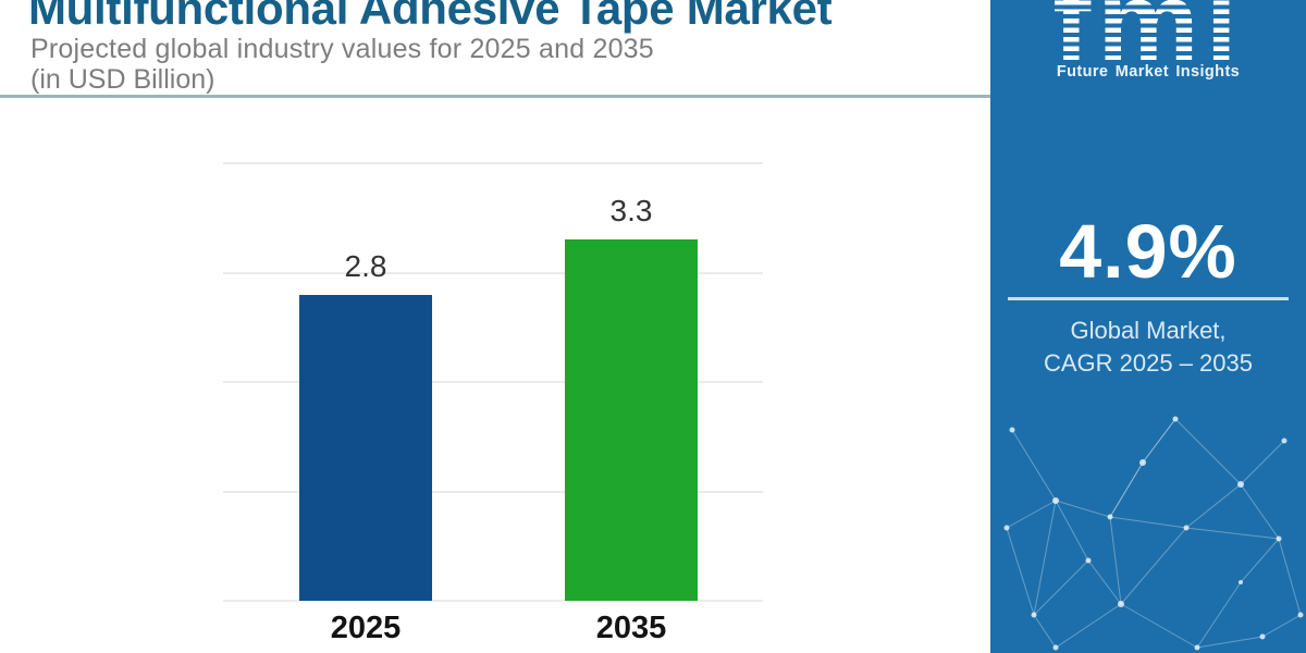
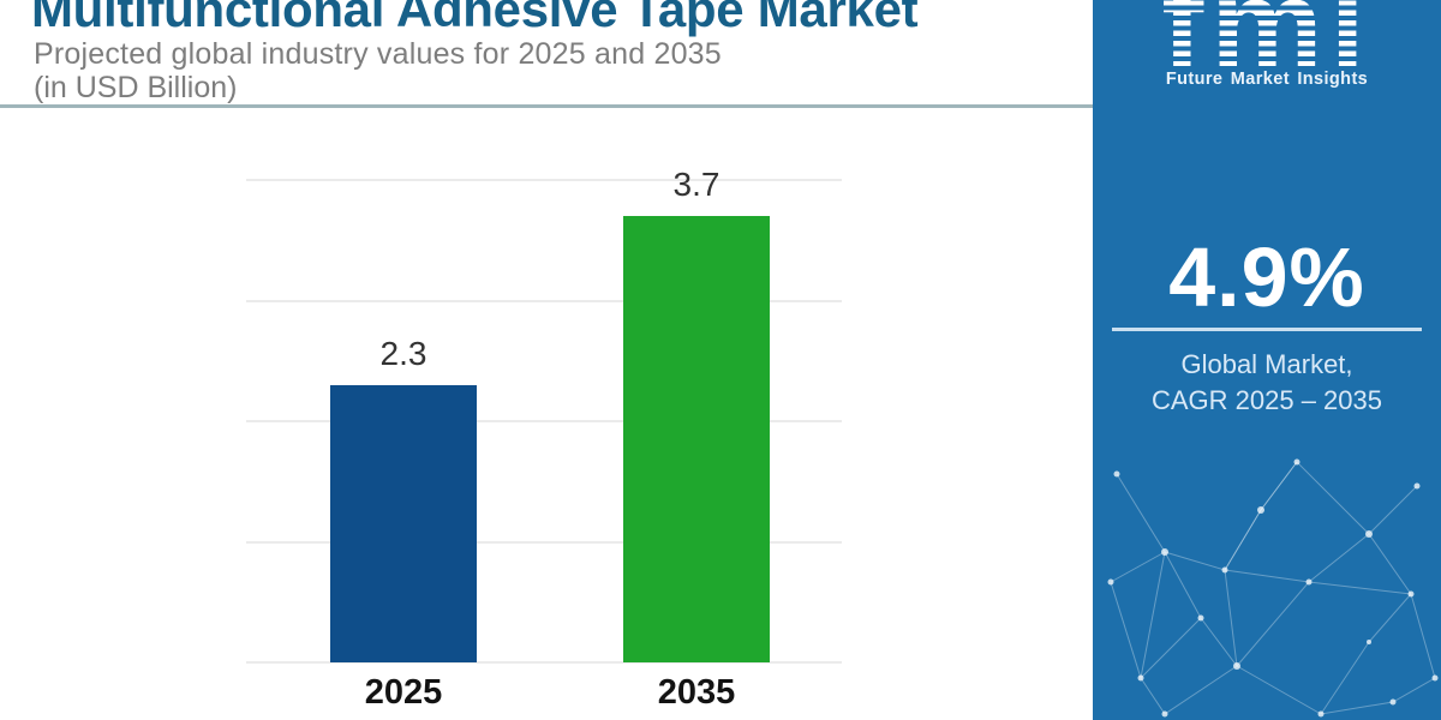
2025: 2.8 -> 2.3
2035: 3.3 -> 3.7
